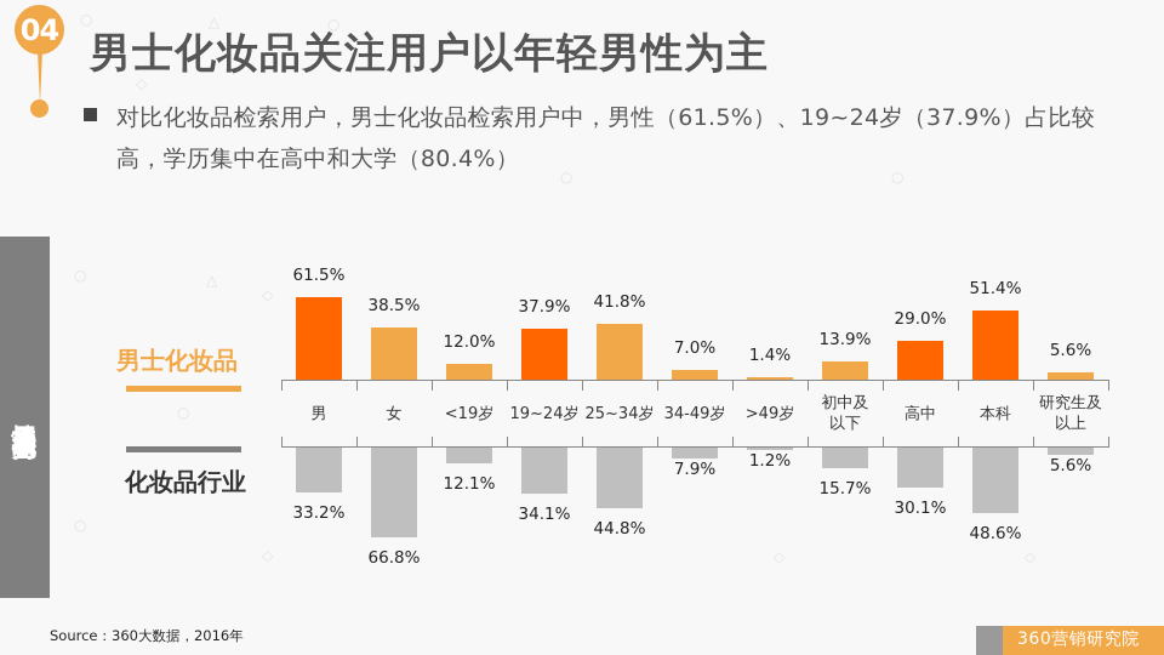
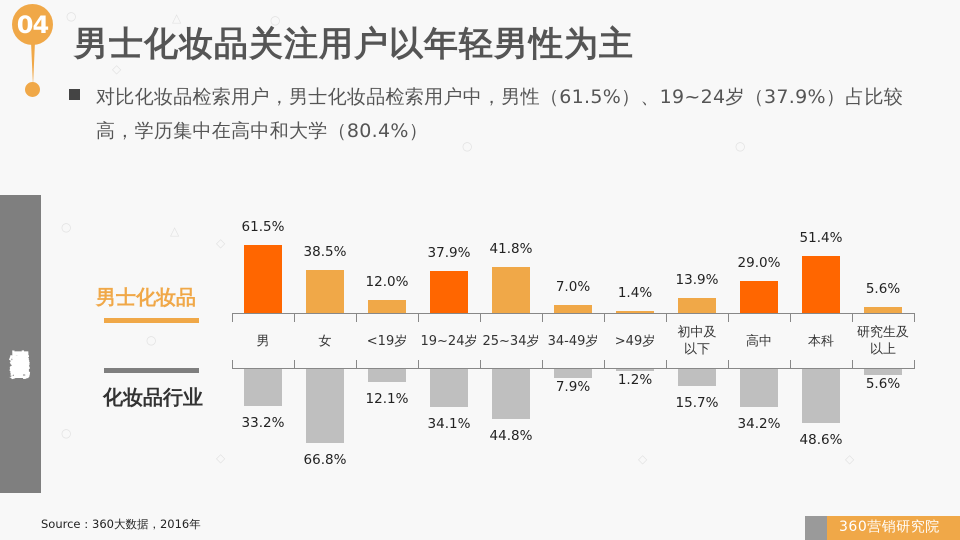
化妆品行业/高中: 30.1% -> 34.2%
